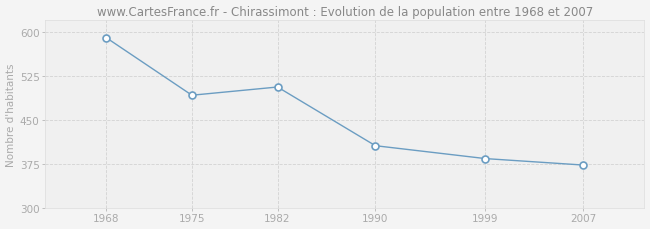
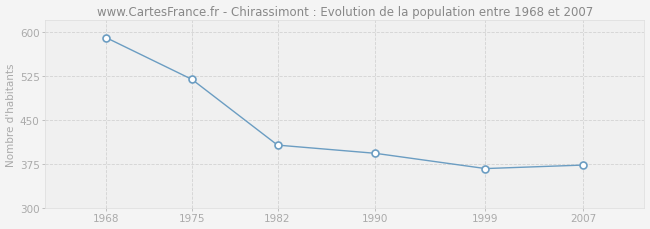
1975: 492 -> 519
1982: 506 -> 407
1990: 406 -> 393
1999: 384 -> 367
